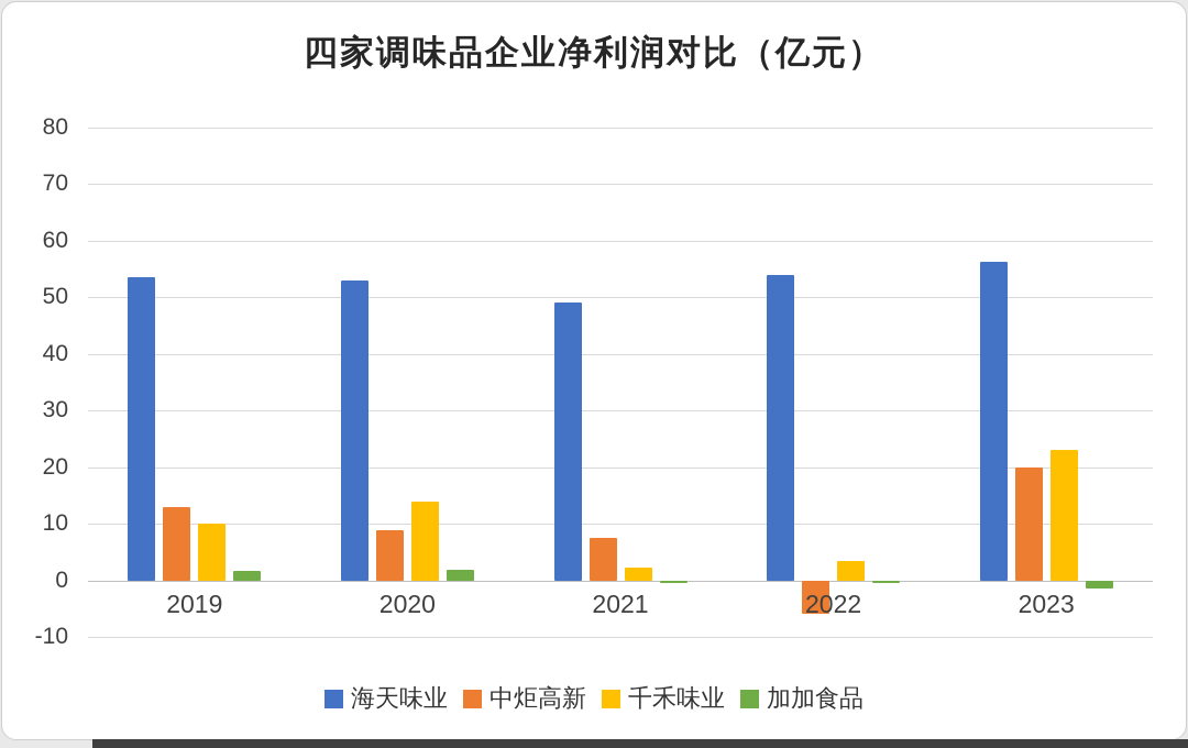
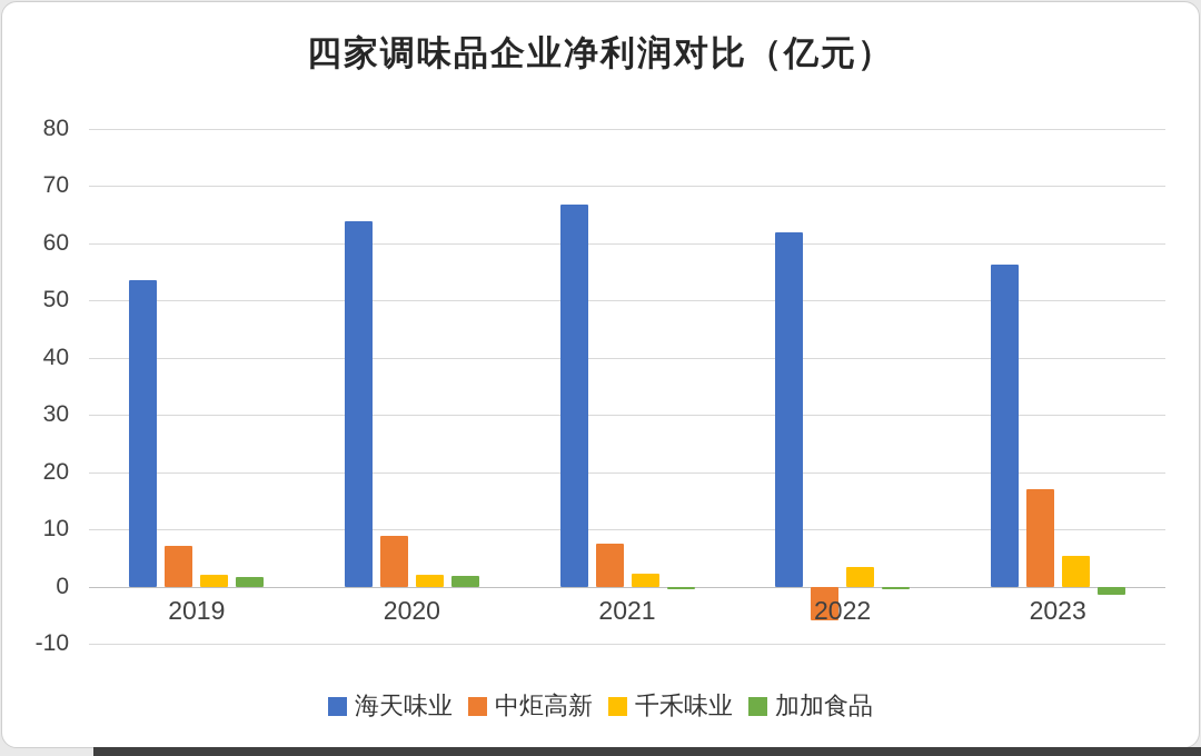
中炬高新/2019: 13 -> 7
千禾味业/2019: 10 -> 2
海天味业/2020: 53 -> 64
千禾味业/2020: 14 -> 2
海天味业/2021: 49 -> 67
海天味业/2022: 54 -> 62
中炬高新/2023: 20 -> 17
千禾味业/2023: 23 -> 5
